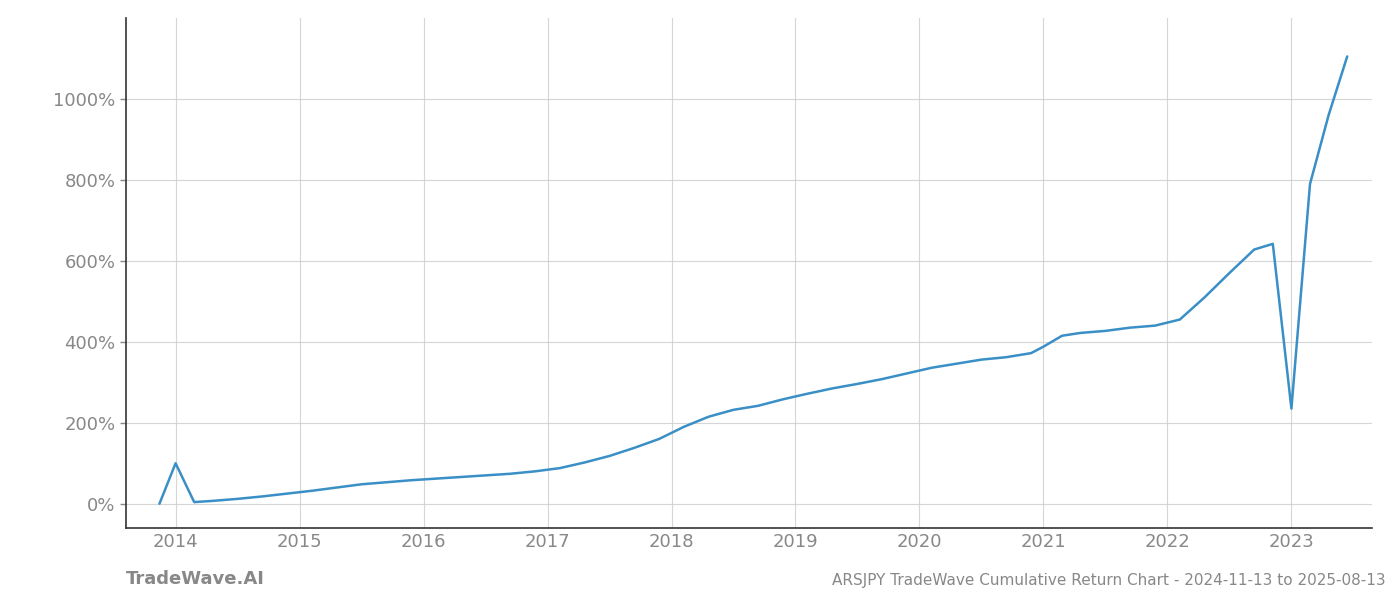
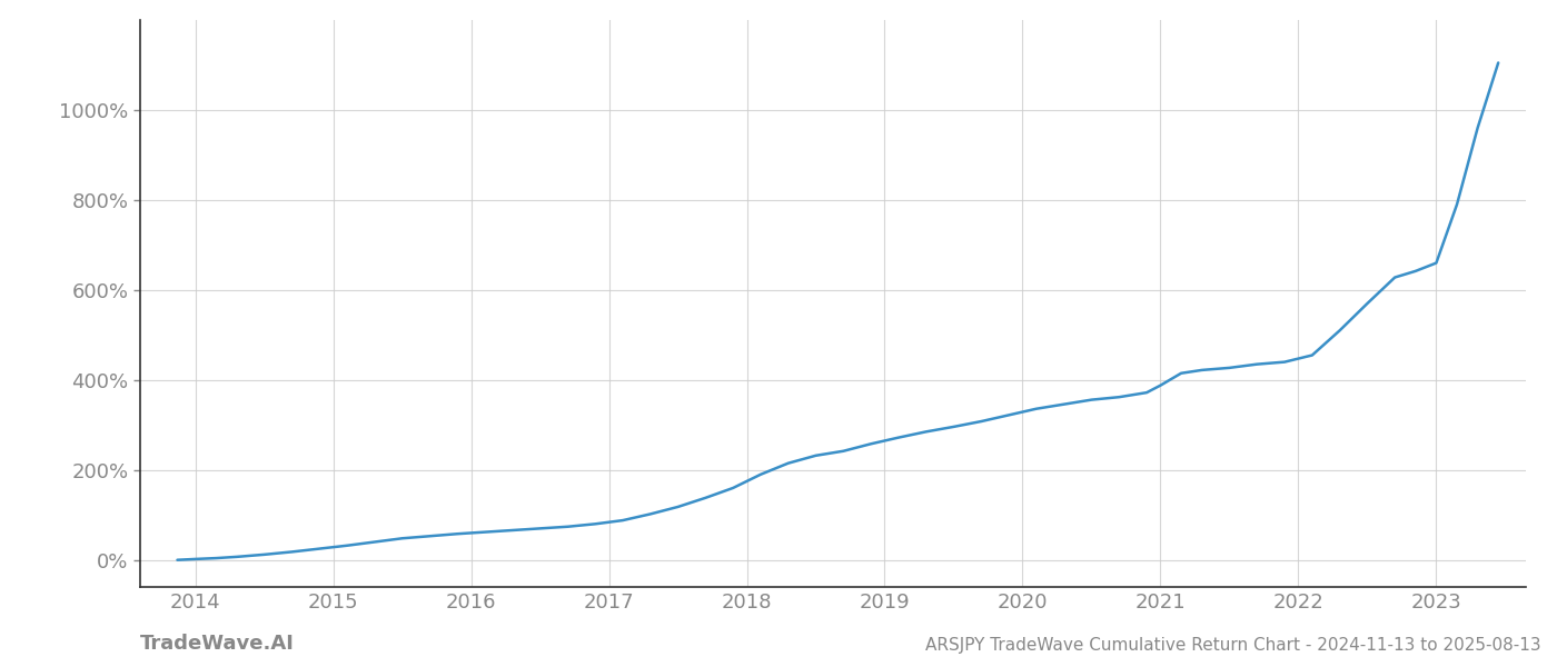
2014: 100% -> 2%
2023: 235% -> 660%
